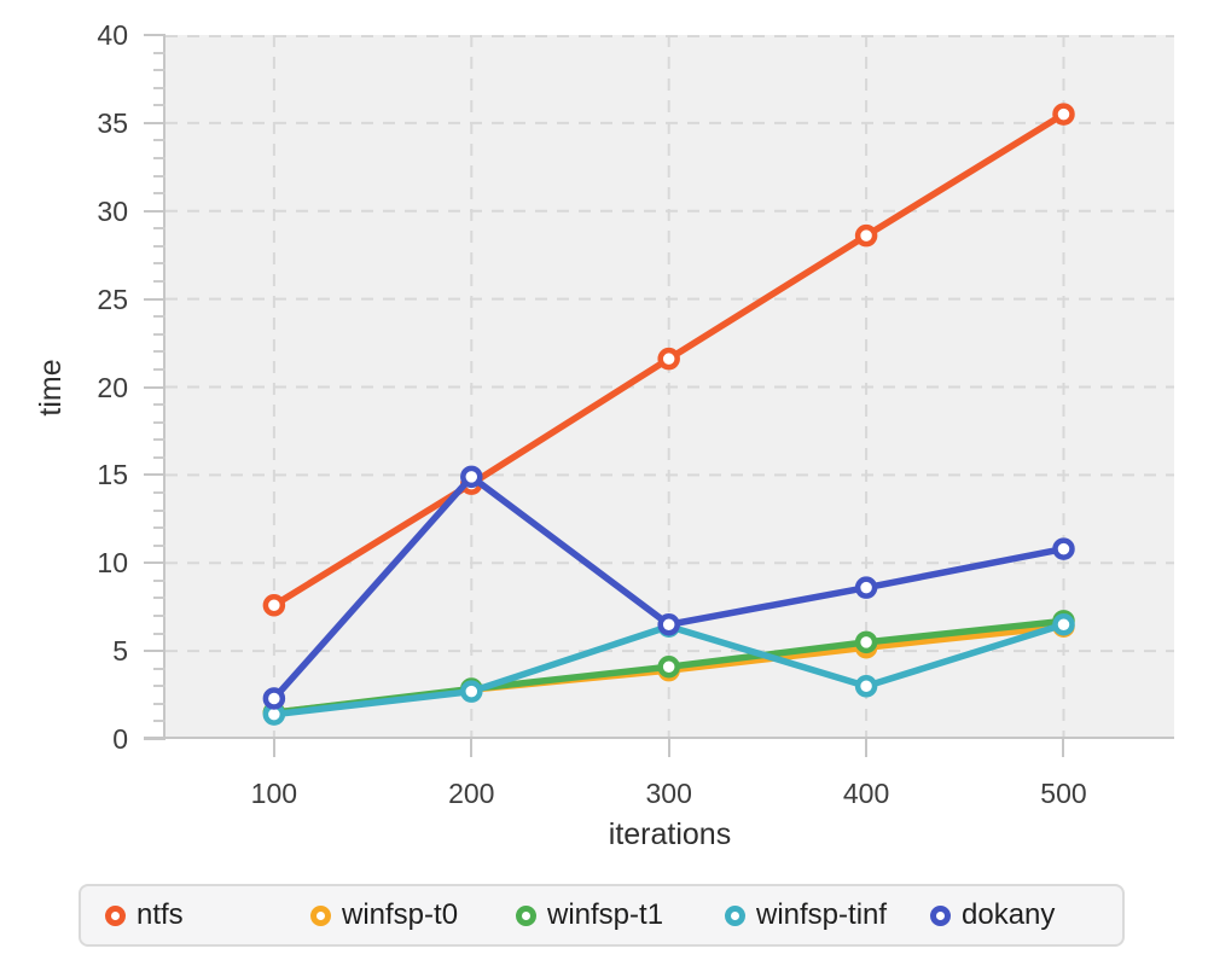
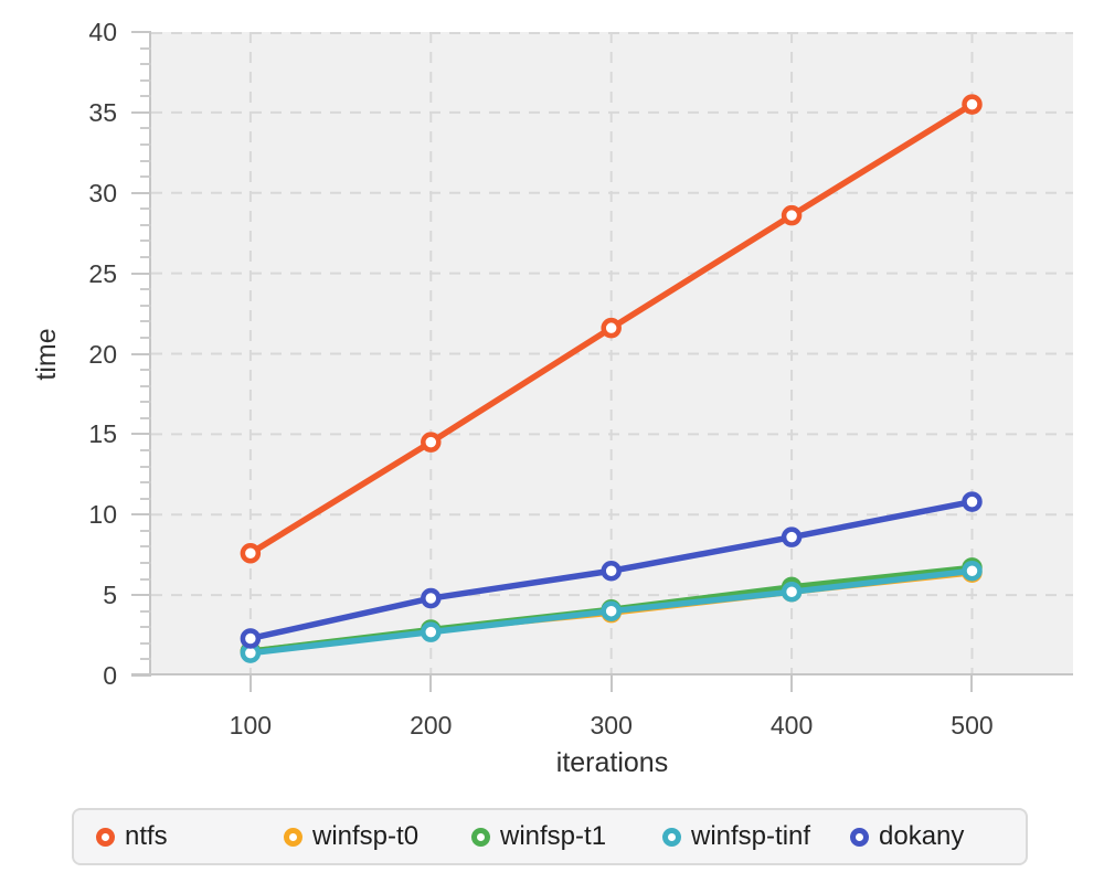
dokany/200: 14.9 -> 4.8
winfsp-tinf/300: 6.4 -> 4.0
winfsp-tinf/400: 3.0 -> 5.2
